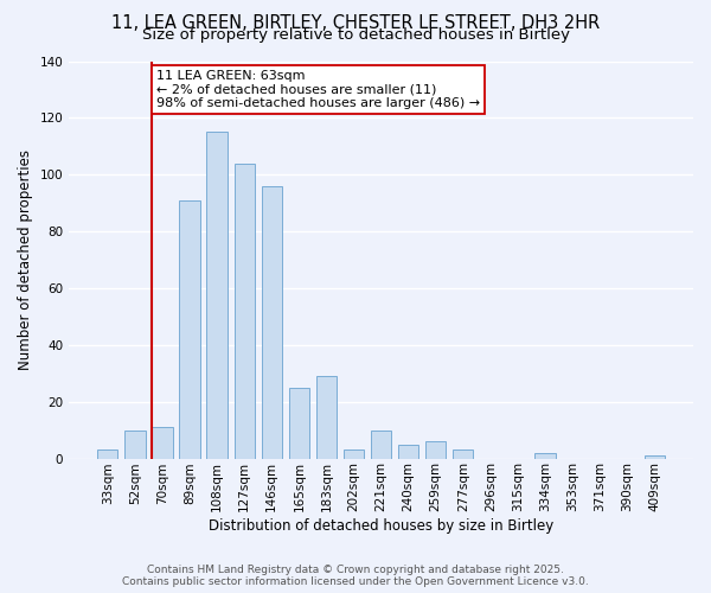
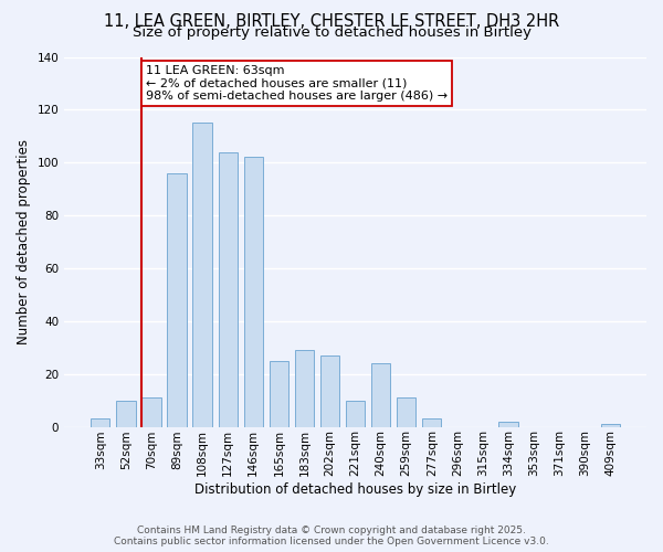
89sqm: 91 -> 96
146sqm: 96 -> 102
202sqm: 3 -> 27
240sqm: 5 -> 24
259sqm: 6 -> 11
